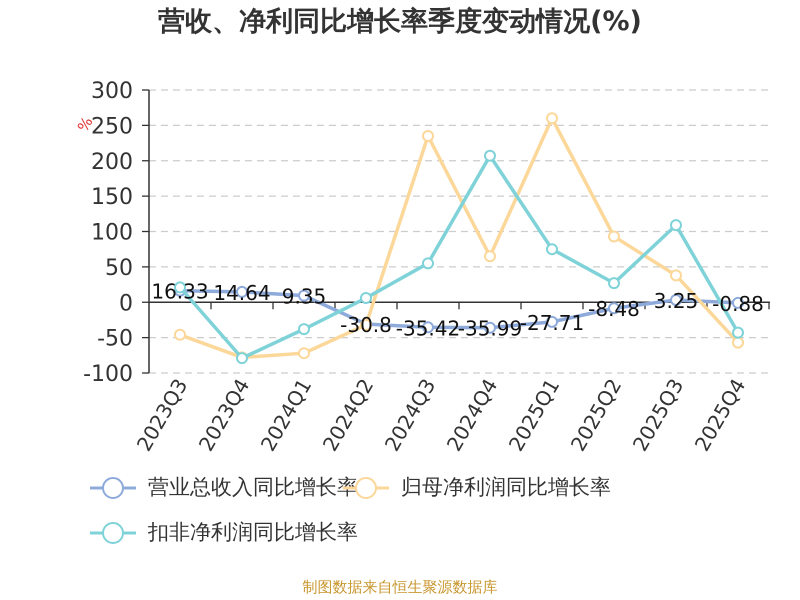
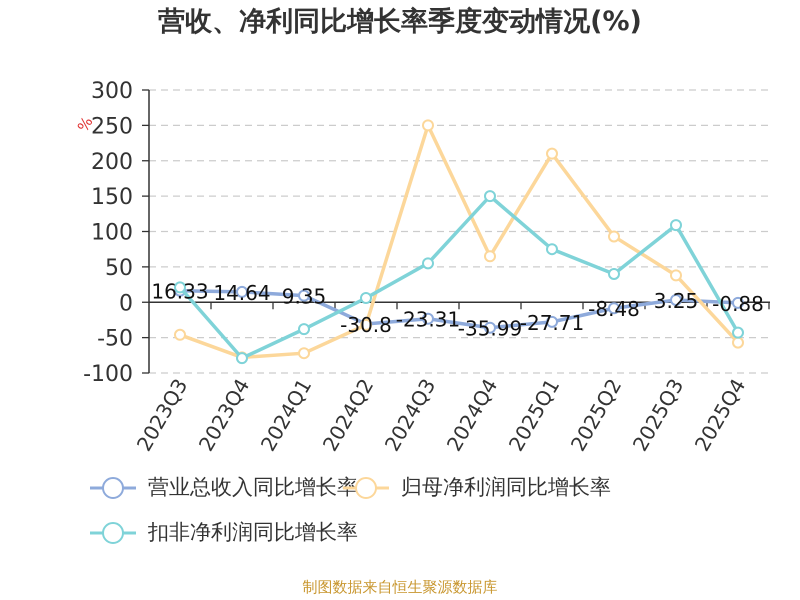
营业总收入同比增长率/2024Q3: -35.42 -> -23.31
归母净利润同比增长率/2024Q3: 240 -> 250
扣非净利润同比增长率/2024Q4: 210 -> 150
归母净利润同比增长率/2025Q1: 260 -> 210
扣非净利润同比增长率/2025Q2: 30 -> 40
